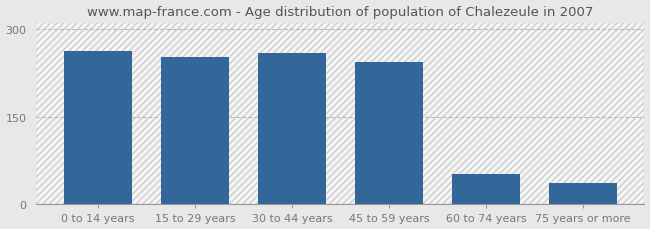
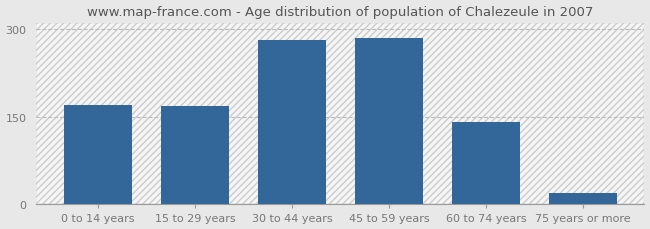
0 to 14 years: 262 -> 170
15 to 29 years: 252 -> 168
30 to 44 years: 258 -> 281
45 to 59 years: 244 -> 284
60 to 74 years: 52 -> 141
75 years or more: 36 -> 20
